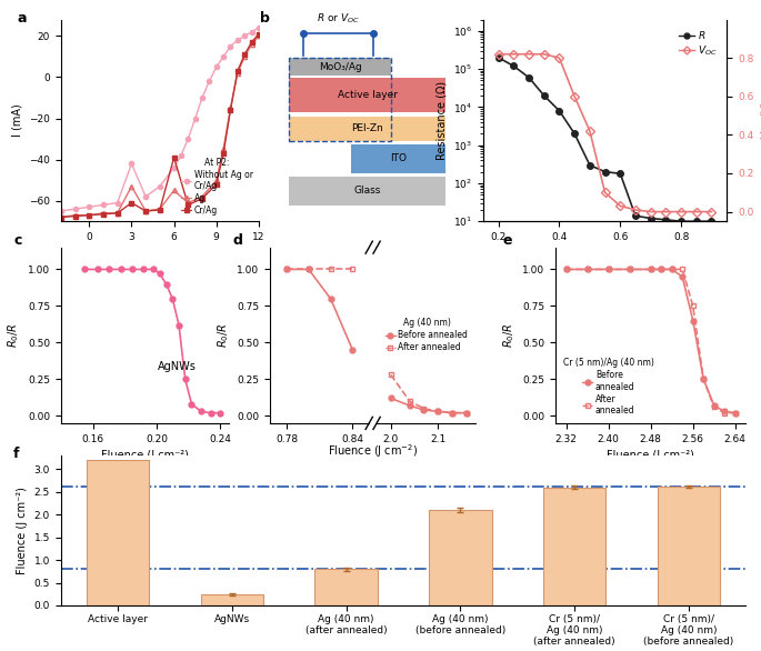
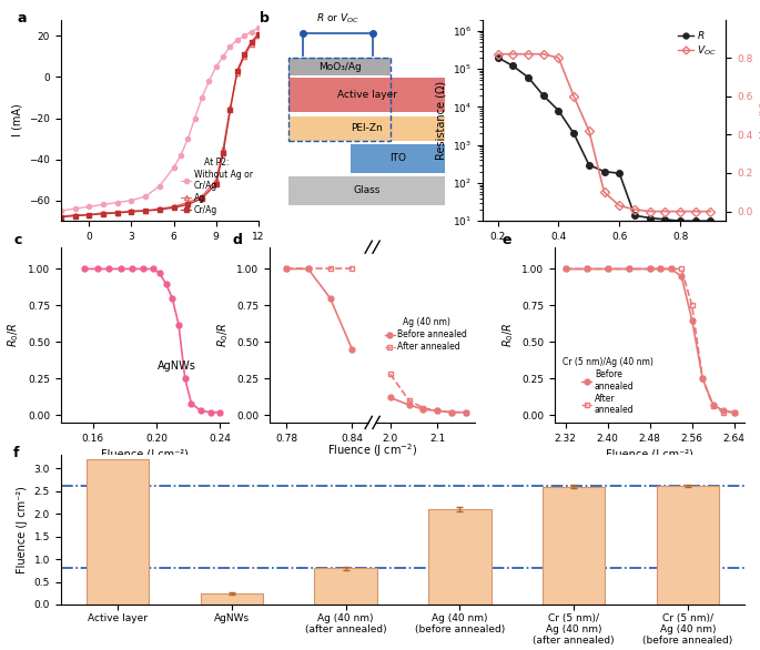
Without Ag or Cr/Ag/3: -42 -> -60
Ag/3: -53 -> -65
Cr/Ag/3: -61 -> -66
Ag/6: -55 -> -63
Cr/Ag/6: -39 -> -64
